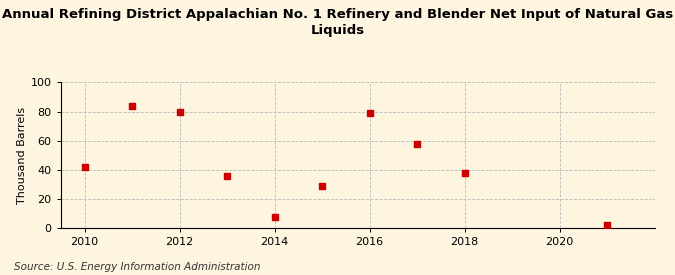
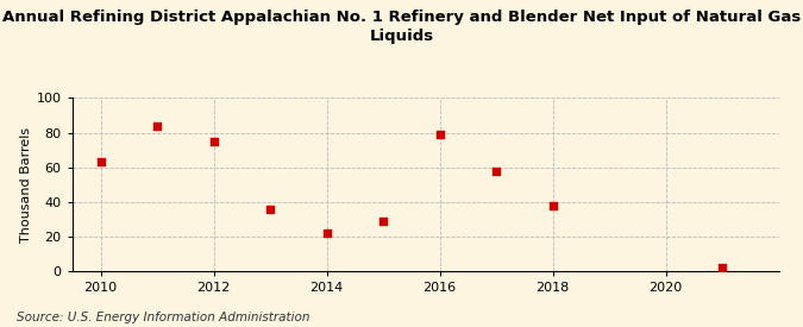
2010: 42 -> 63
2012: 80 -> 75
2014: 8 -> 22
